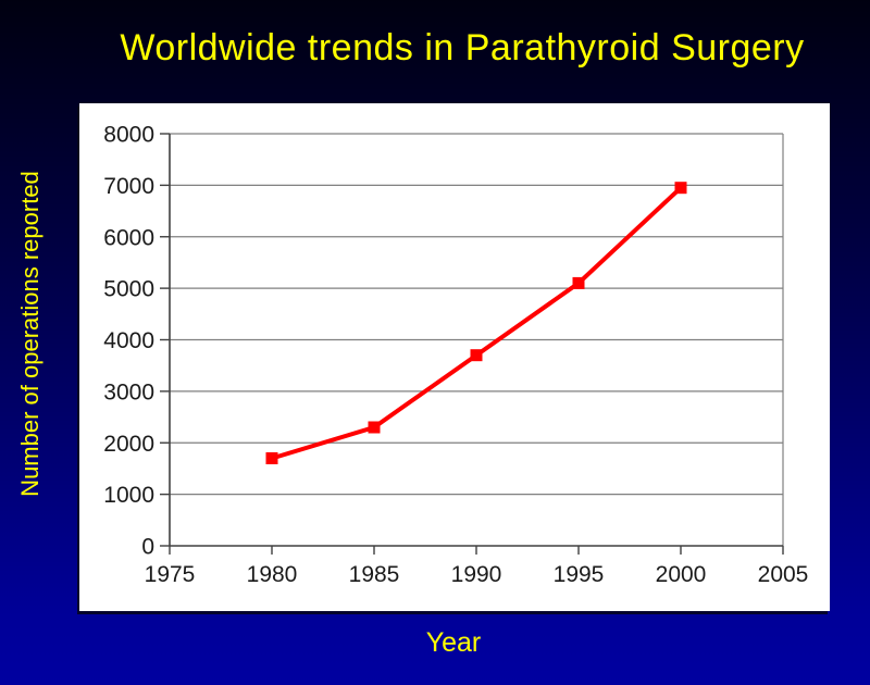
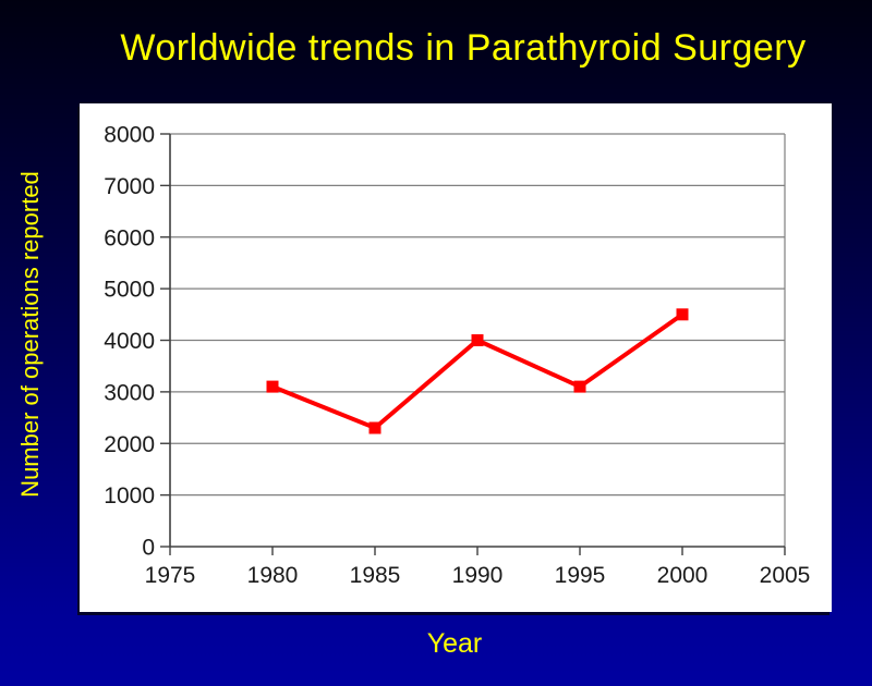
1980: 1700 -> 3100
1990: 3700 -> 4000
1995: 5100 -> 3100
2000: 7000 -> 4500
